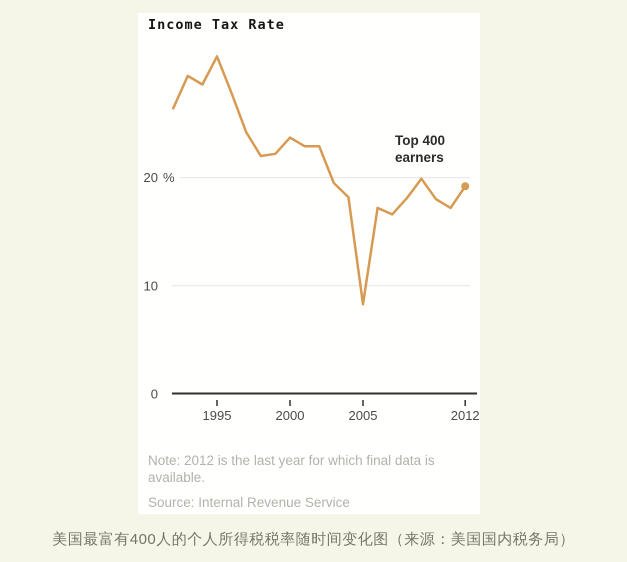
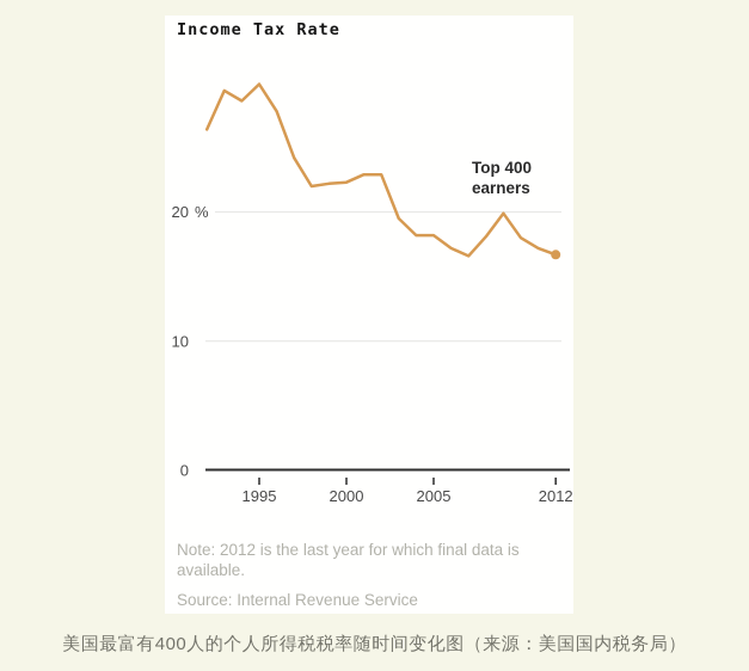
1995: 31.2 -> 29.9
2000: 23.7 -> 22.3
2005: 8.3 -> 18.2
2012: 19.2 -> 16.7
